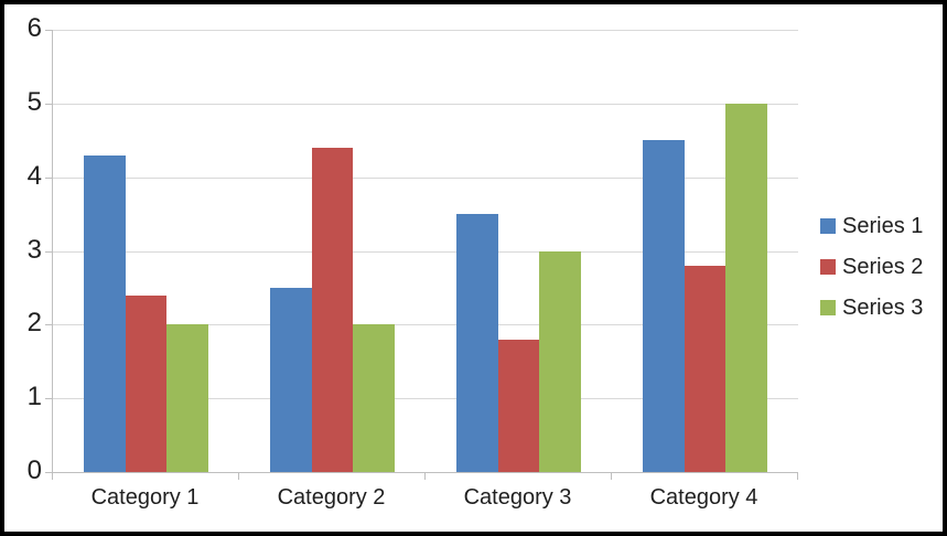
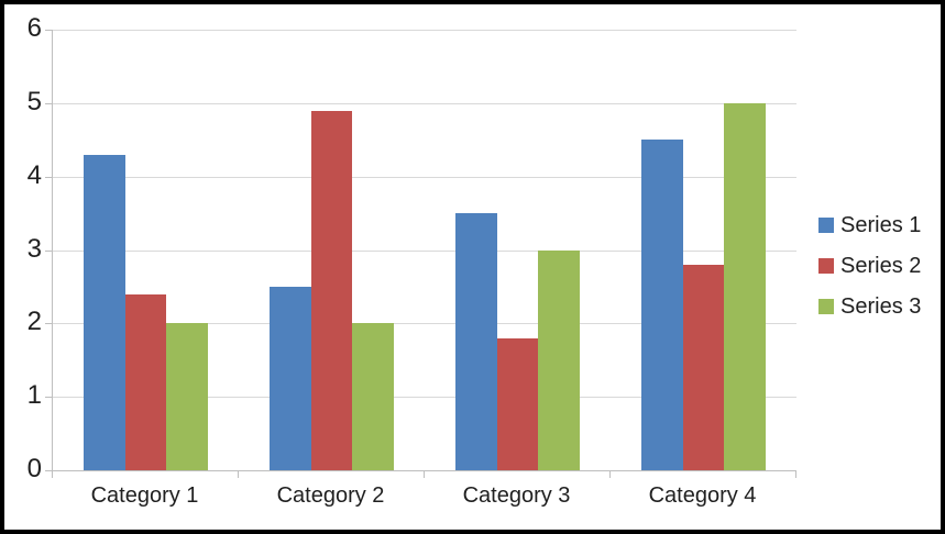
Series 2/Category 2: 4.4 -> 4.9
